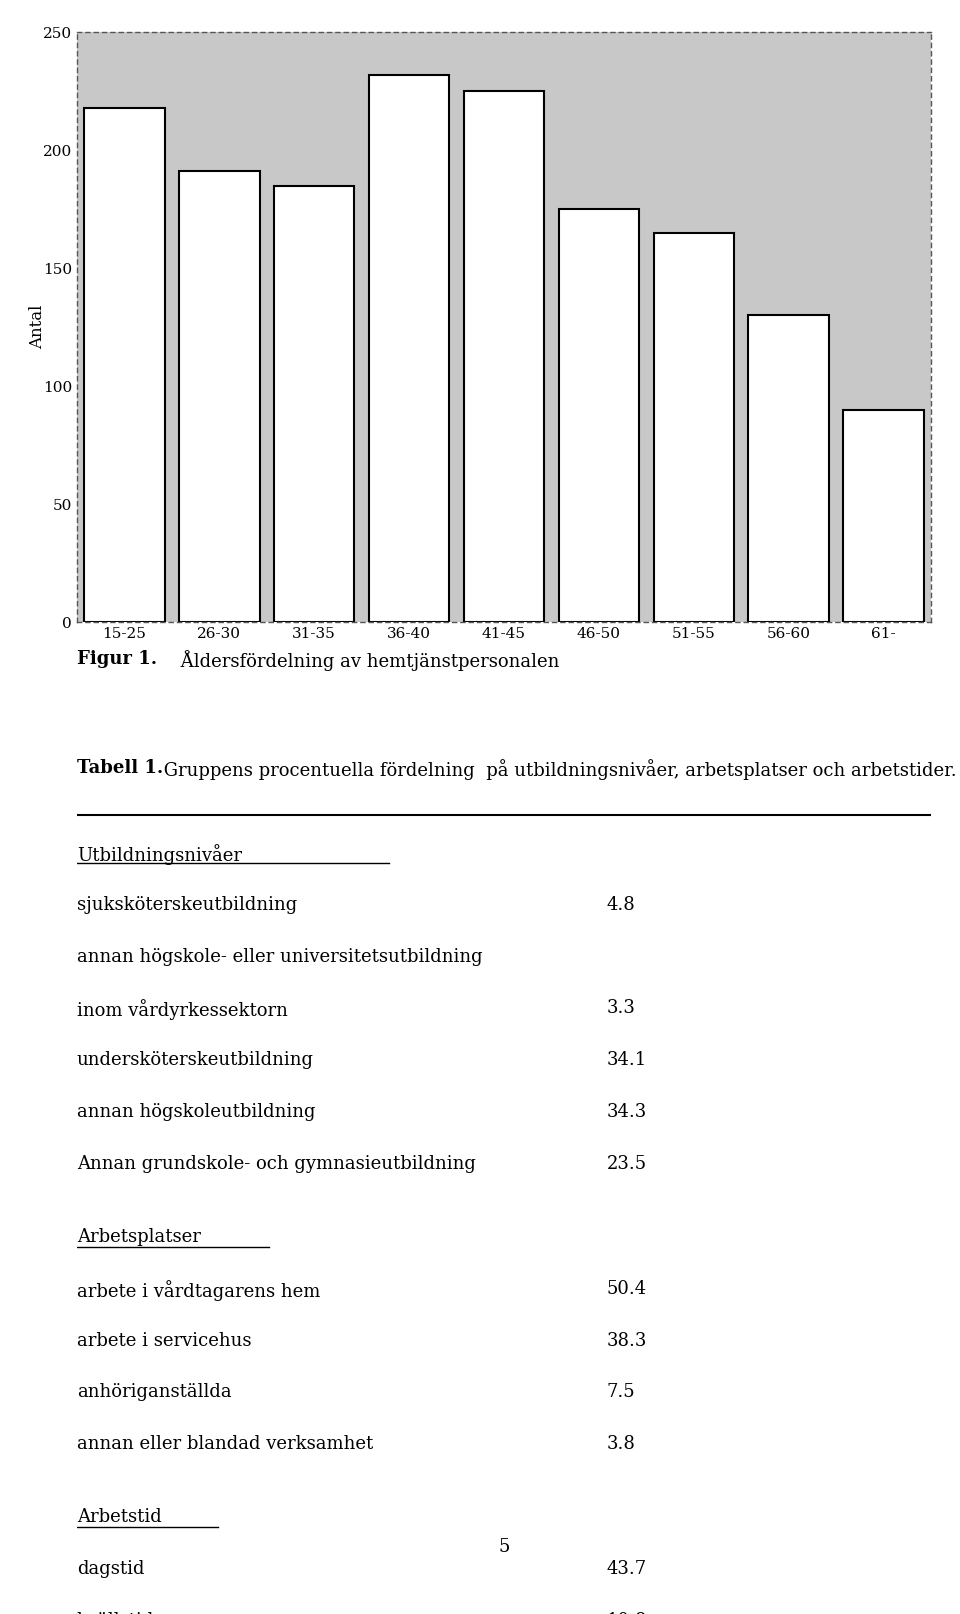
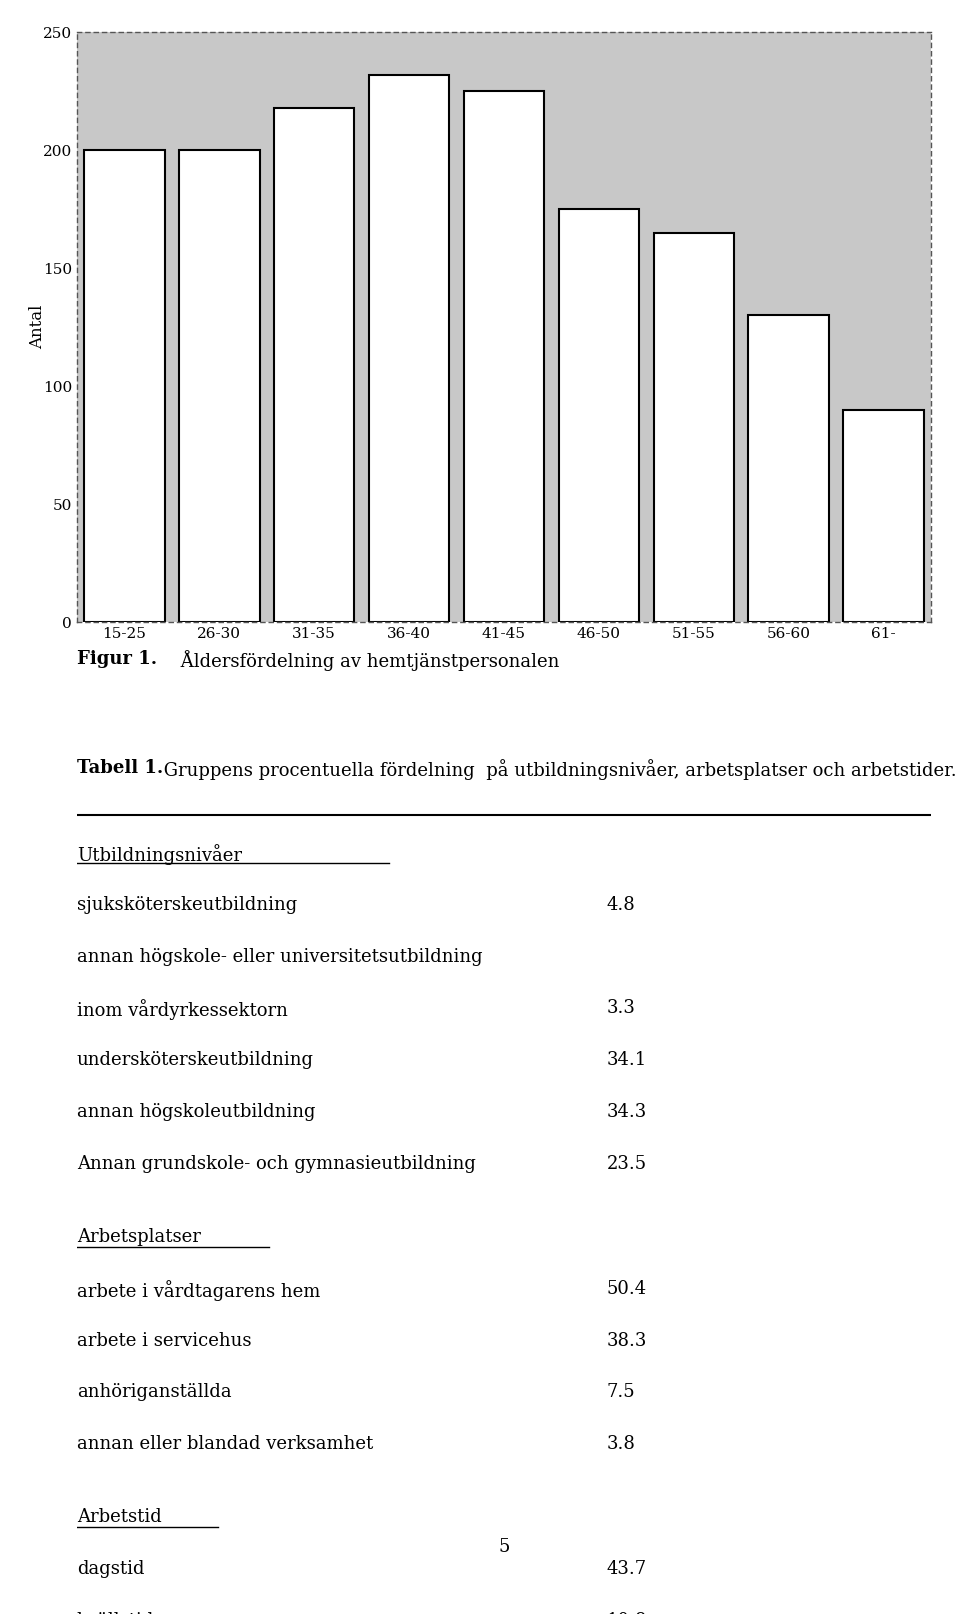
15-25: 218 -> 200
26-30: 191 -> 200
31-35: 185 -> 218
